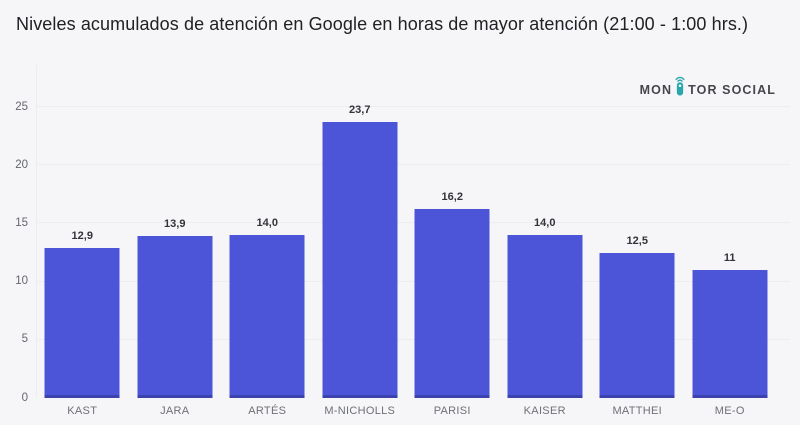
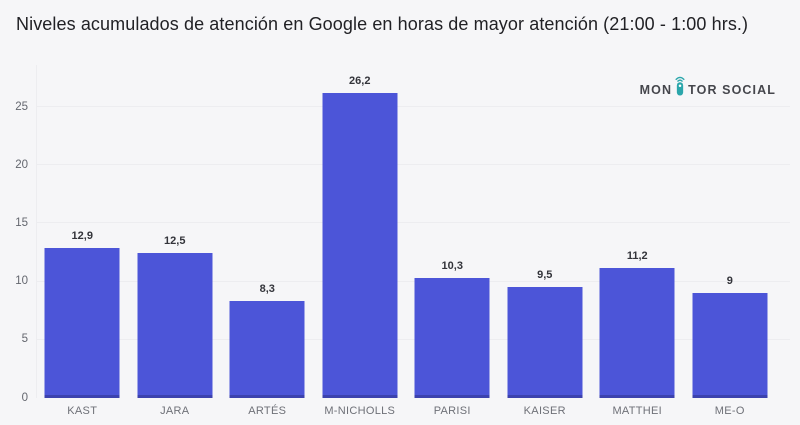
JARA: 13,9 -> 12,5
ARTÉS: 14,0 -> 8,3
M-NICHOLLS: 23,7 -> 26,2
PARISI: 16,2 -> 10,3
KAISER: 14,0 -> 9,5
MATTHEI: 12,5 -> 11,2
ME-O: 11 -> 9
